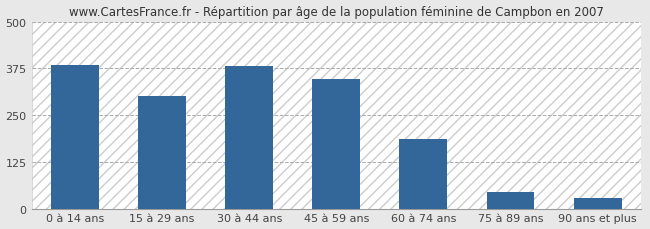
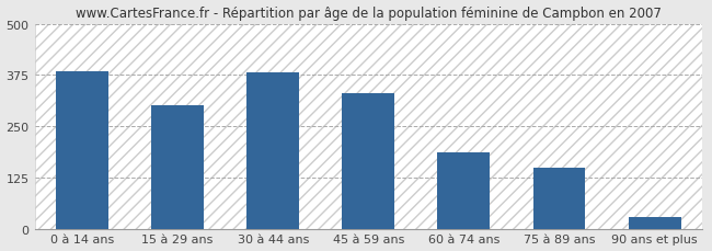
45 à 59 ans: 345 -> 330
75 à 89 ans: 45 -> 148
